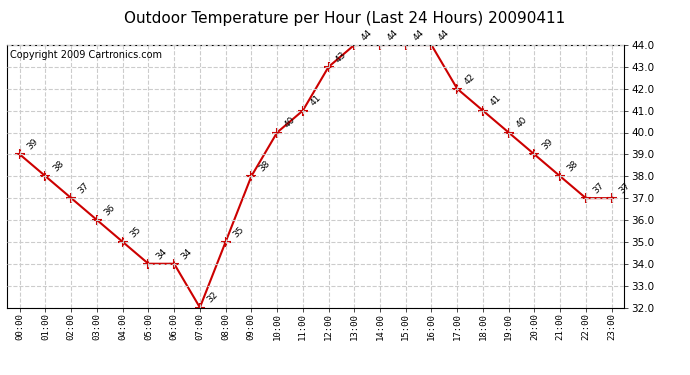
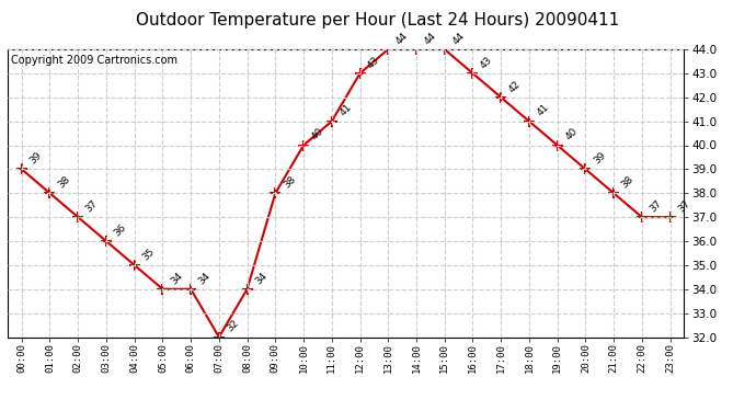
08:00: 35 -> 34
16:00: 44 -> 43
